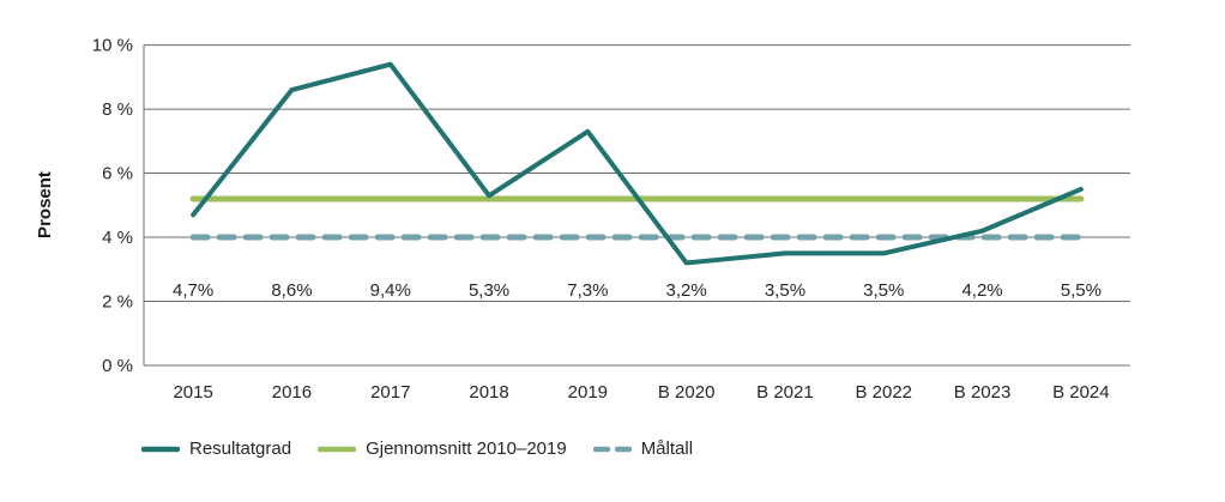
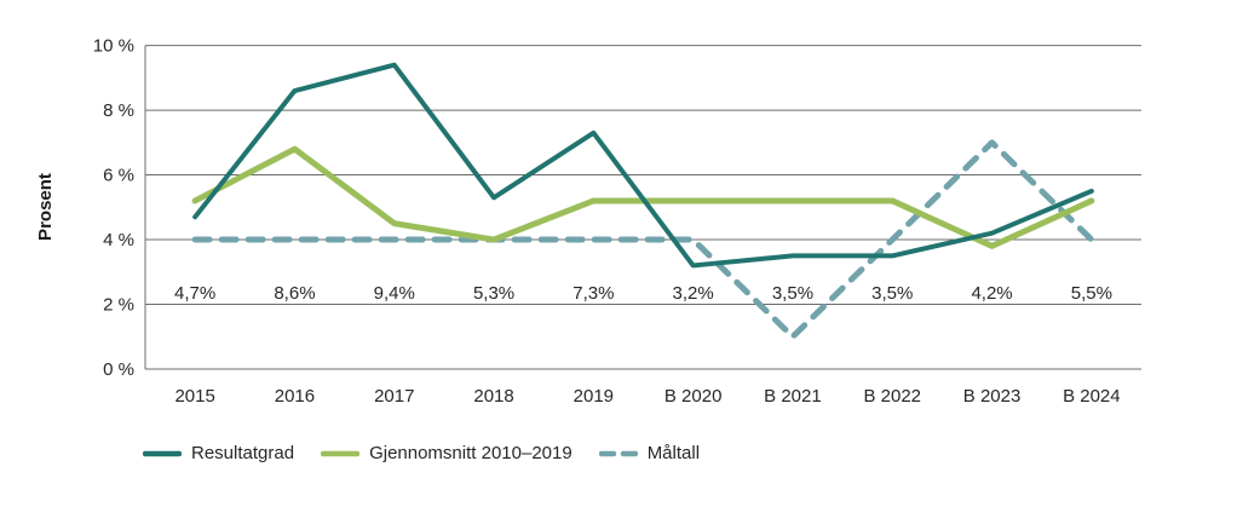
Gjennomsnitt 2010–2019/2016: 5.2% -> 6.8%
Gjennomsnitt 2010–2019/2017: 5.2% -> 4.5%
Gjennomsnitt 2010–2019/2018: 5.2% -> 4.0%
Måltall/B 2021: 4% -> 1%
Gjennomsnitt 2010–2019/B 2023: 5.2% -> 3.8%
Måltall/B 2023: 4% -> 7%
